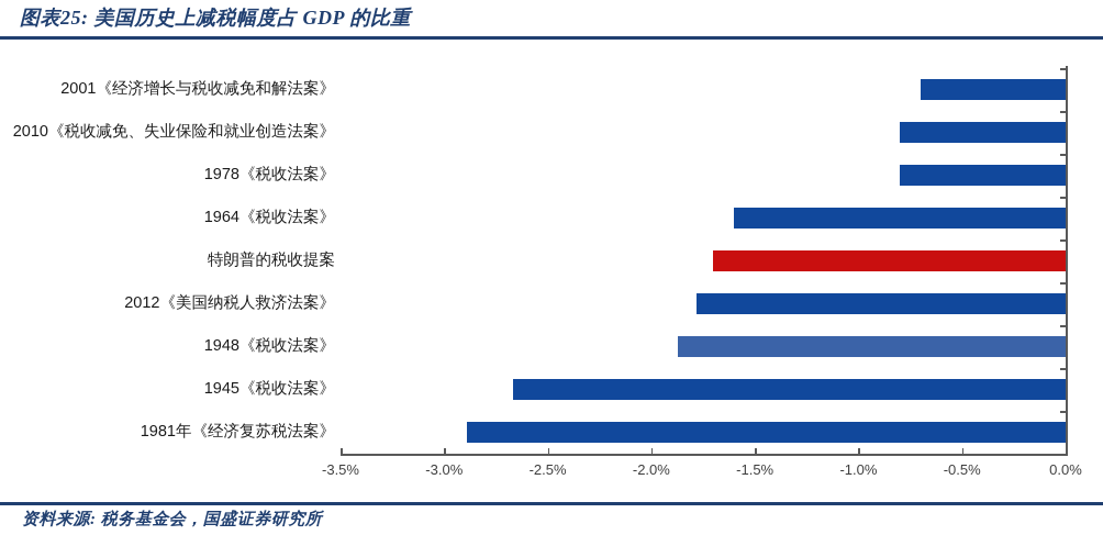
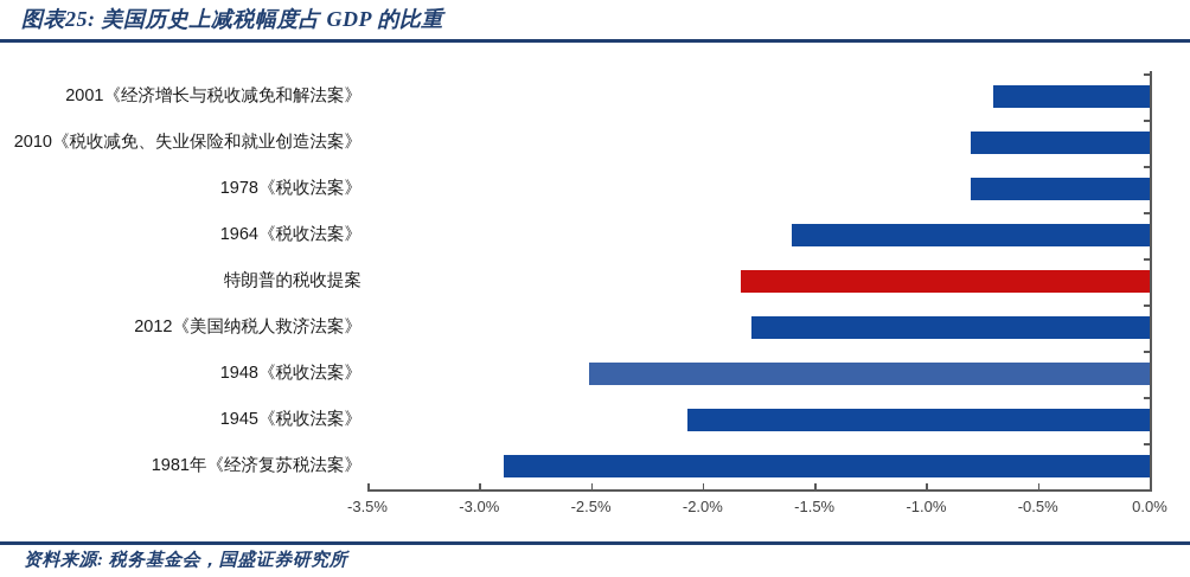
特朗普的税收提案: -1.70% -> -1.83%
1948《税收法案》: -1.87% -> -2.51%
1945《税收法案》: -2.67% -> -2.07%
